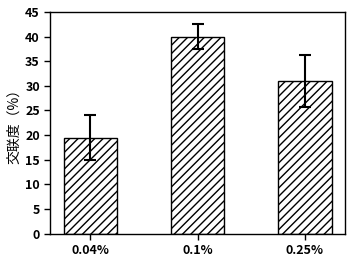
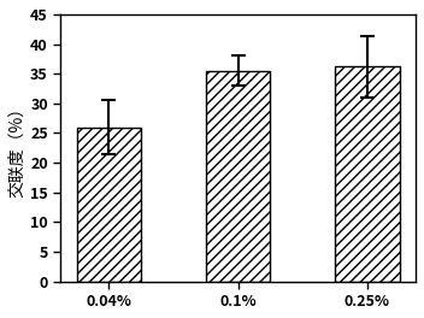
0.04%: 19.5 -> 26.0
0.1%: 40.0 -> 35.5
0.25%: 31.0 -> 36.2
